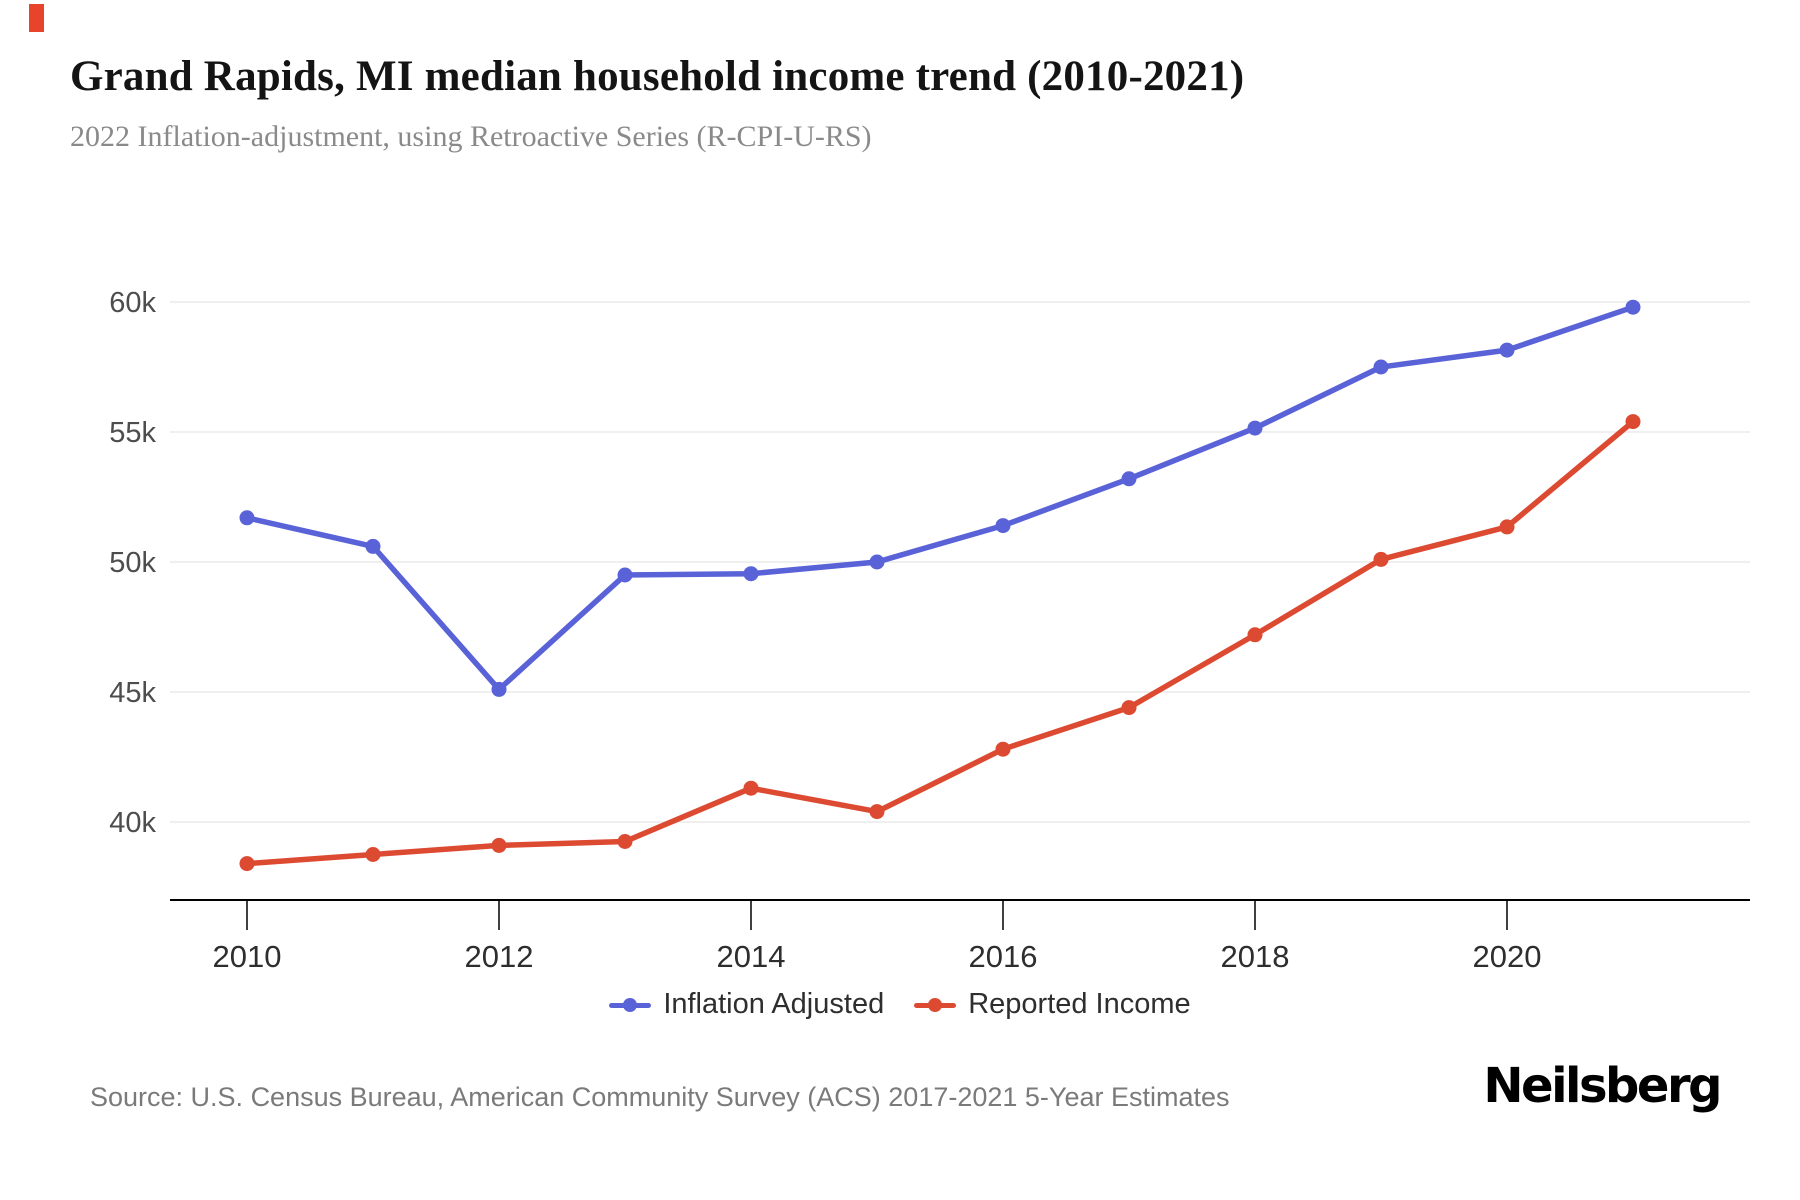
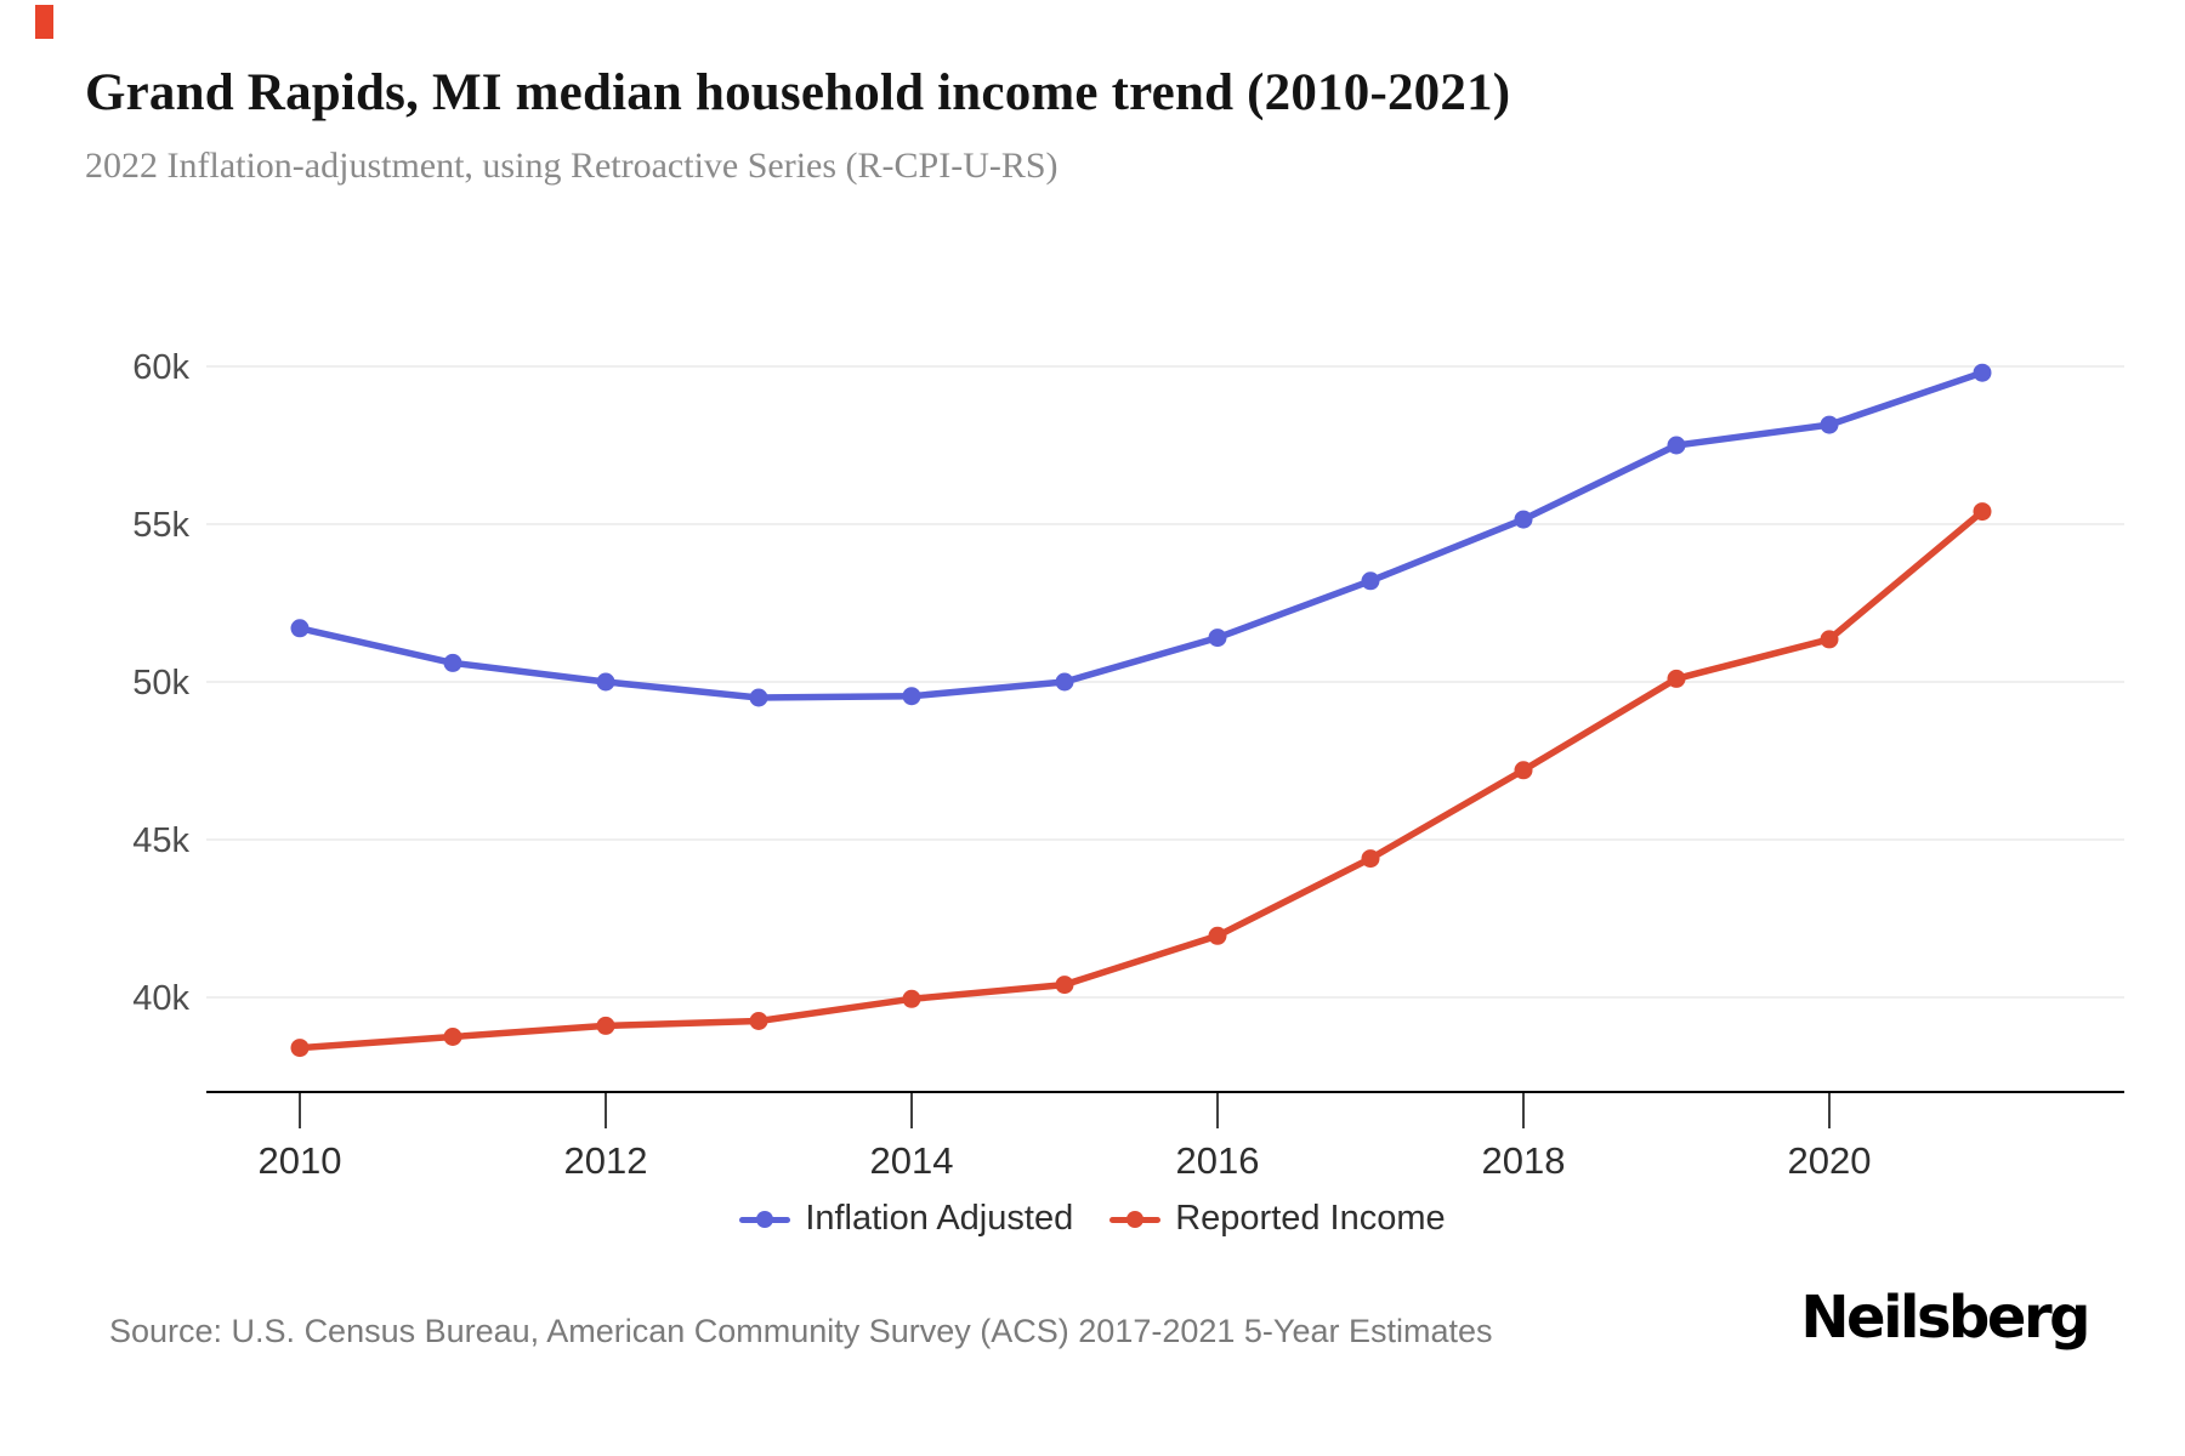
Inflation Adjusted/2012: 45.1k -> 50.0k
Reported Income/2014: 41.3k -> 40.0k
Reported Income/2016: 42.8k -> 42.0k
